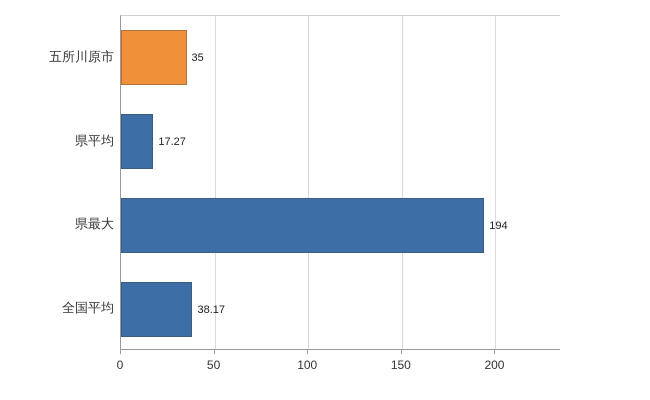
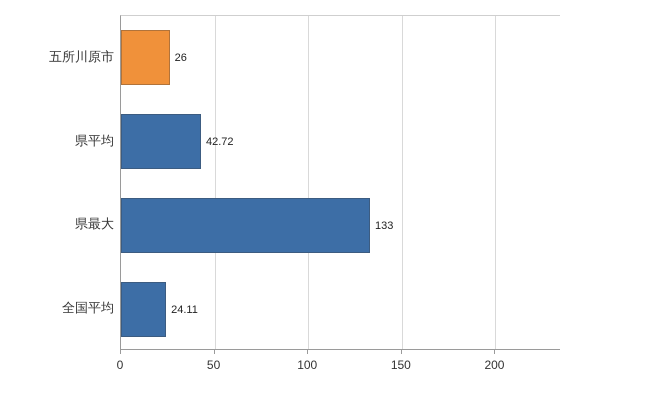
五所川原市: 35 -> 26
県平均: 17.27 -> 42.72
県最大: 194 -> 133
全国平均: 38.17 -> 24.11
